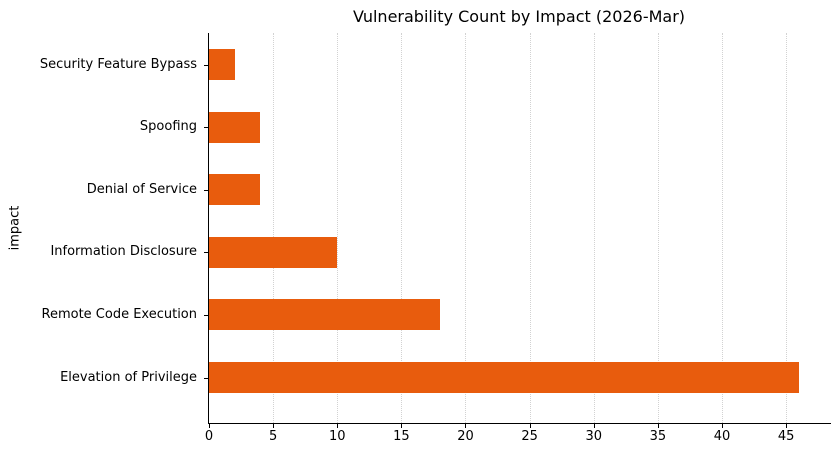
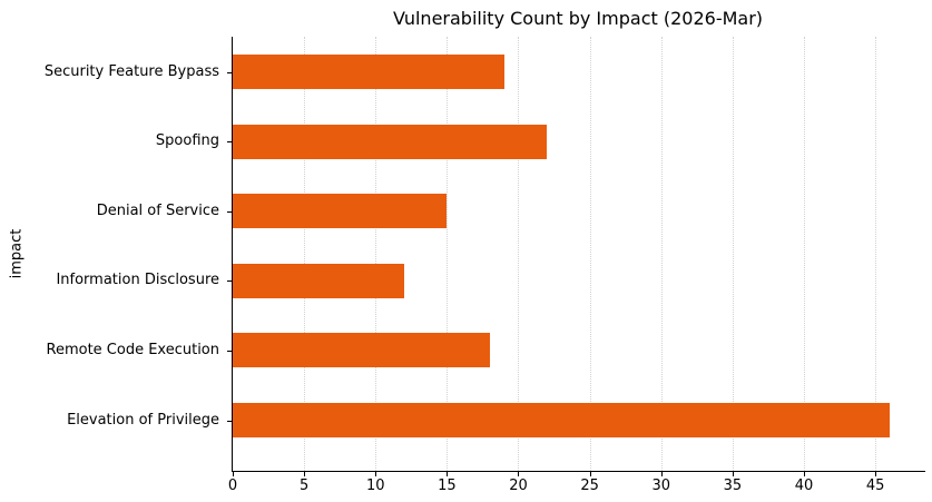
Security Feature Bypass: 2 -> 19
Spoofing: 4 -> 22
Denial of Service: 4 -> 15
Information Disclosure: 10 -> 12
